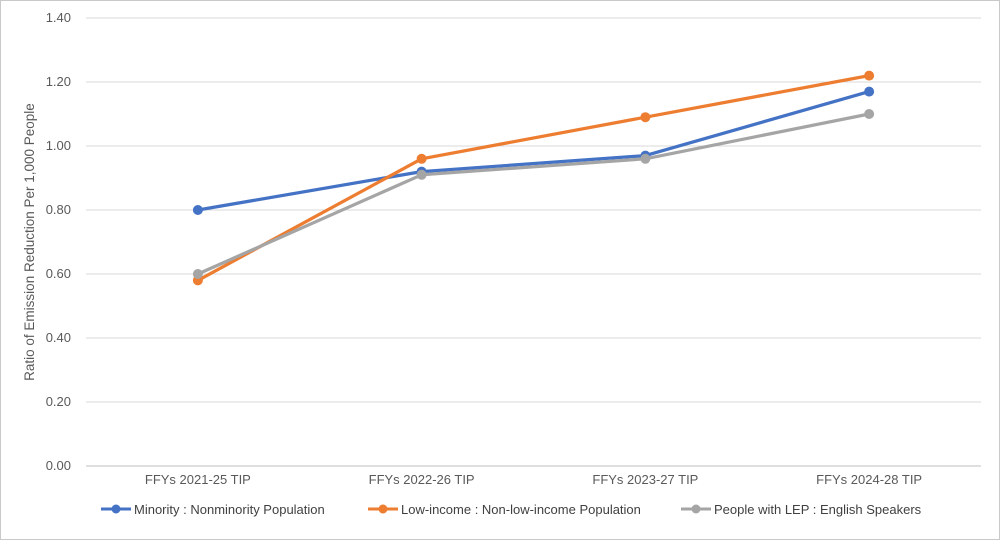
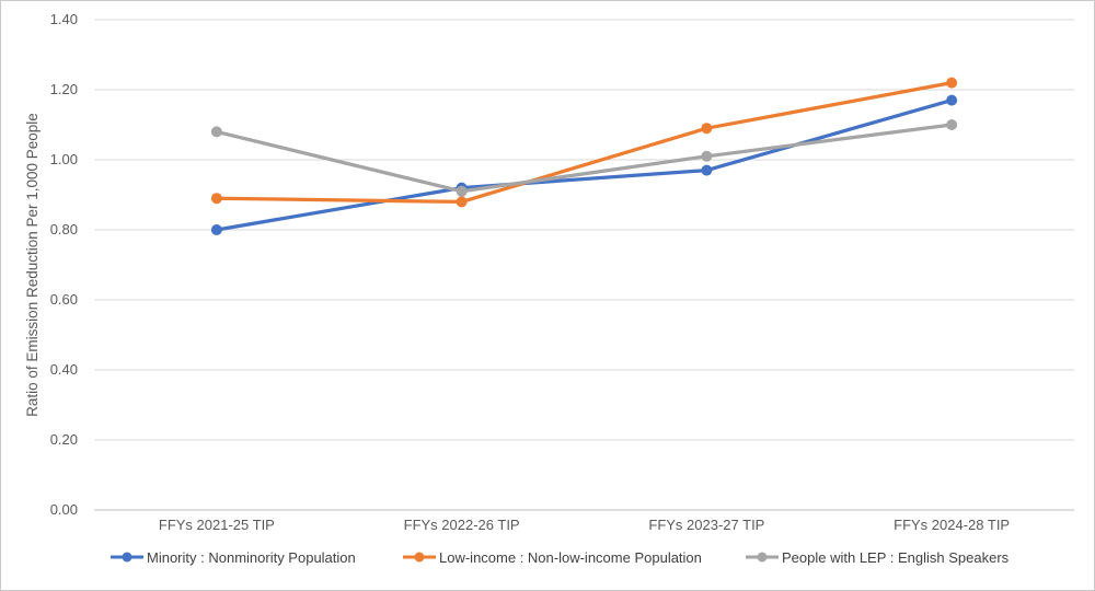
Low-income : Non-low-income Population/FFYs 2021-25 TIP: 0.58 -> 0.89
People with LEP : English Speakers/FFYs 2021-25 TIP: 0.60 -> 1.08
Low-income : Non-low-income Population/FFYs 2022-26 TIP: 0.96 -> 0.88
People with LEP : English Speakers/FFYs 2023-27 TIP: 0.96 -> 1.01
